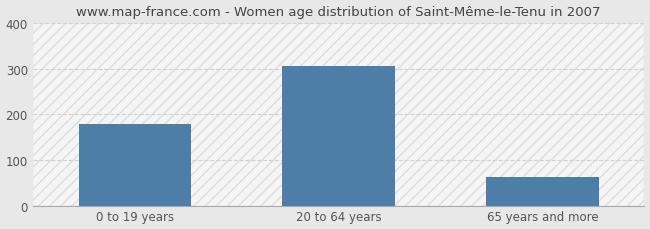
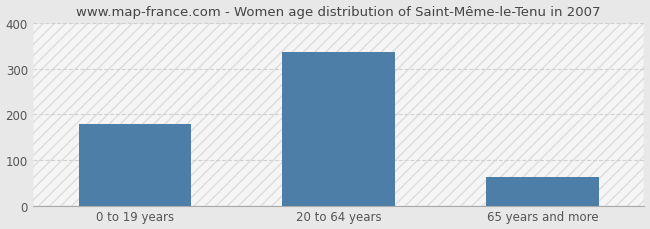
20 to 64 years: 305 -> 336
